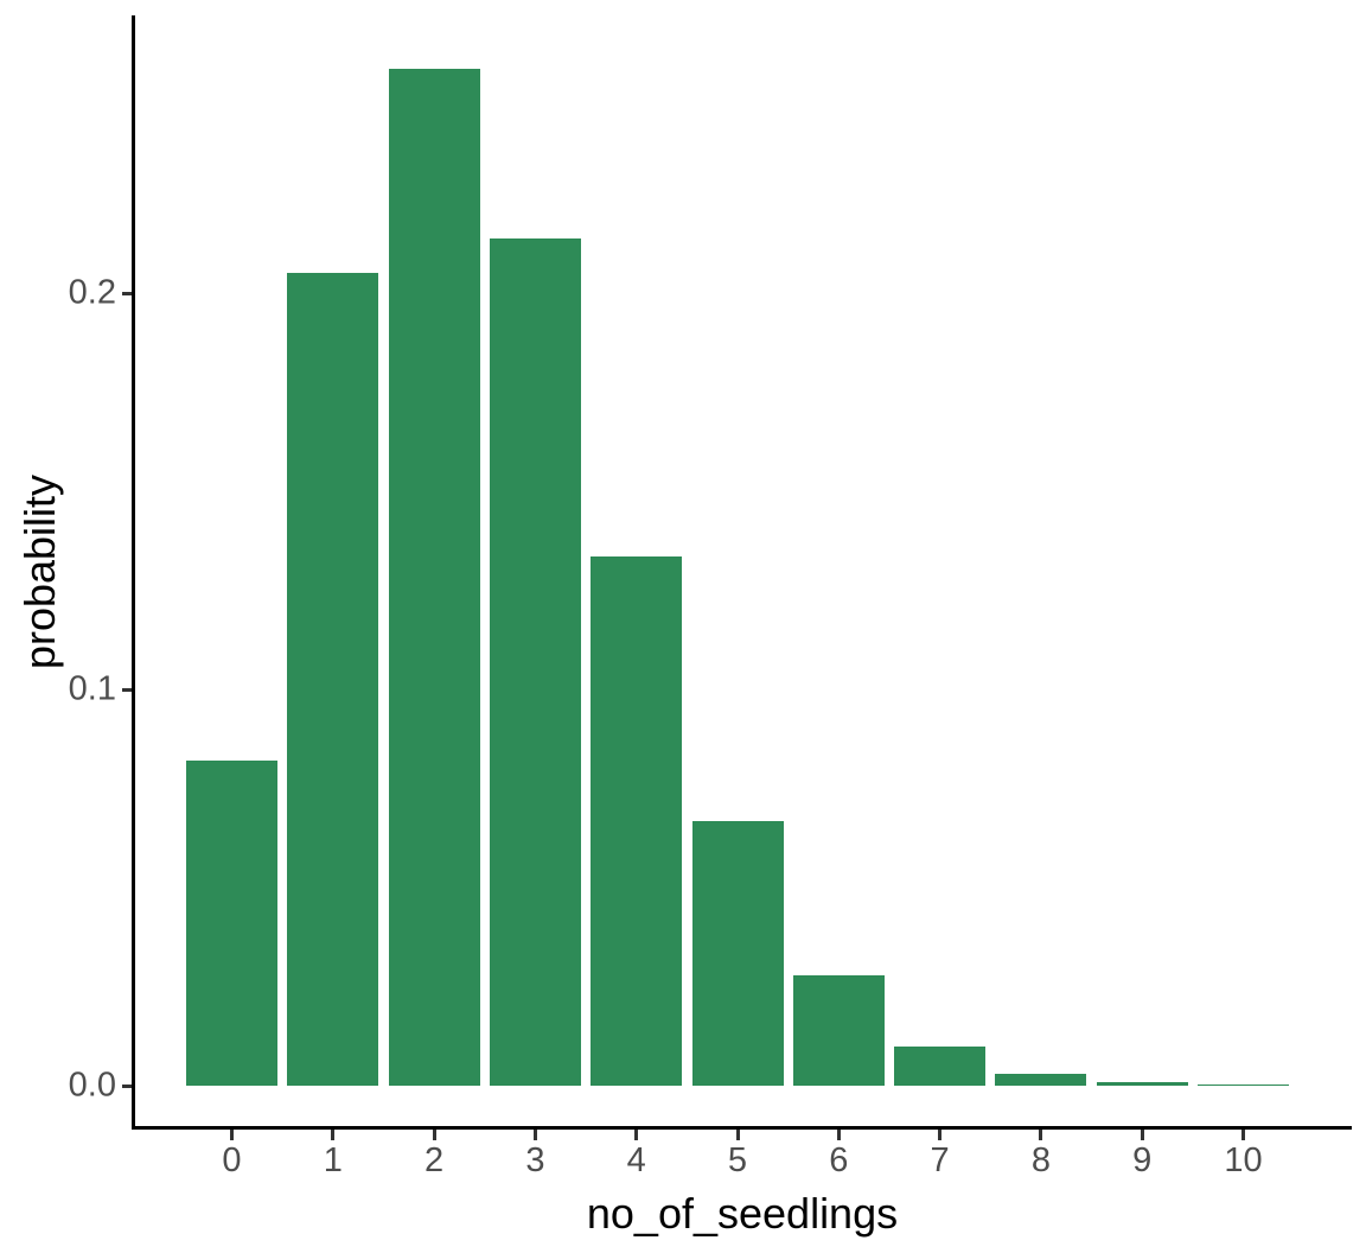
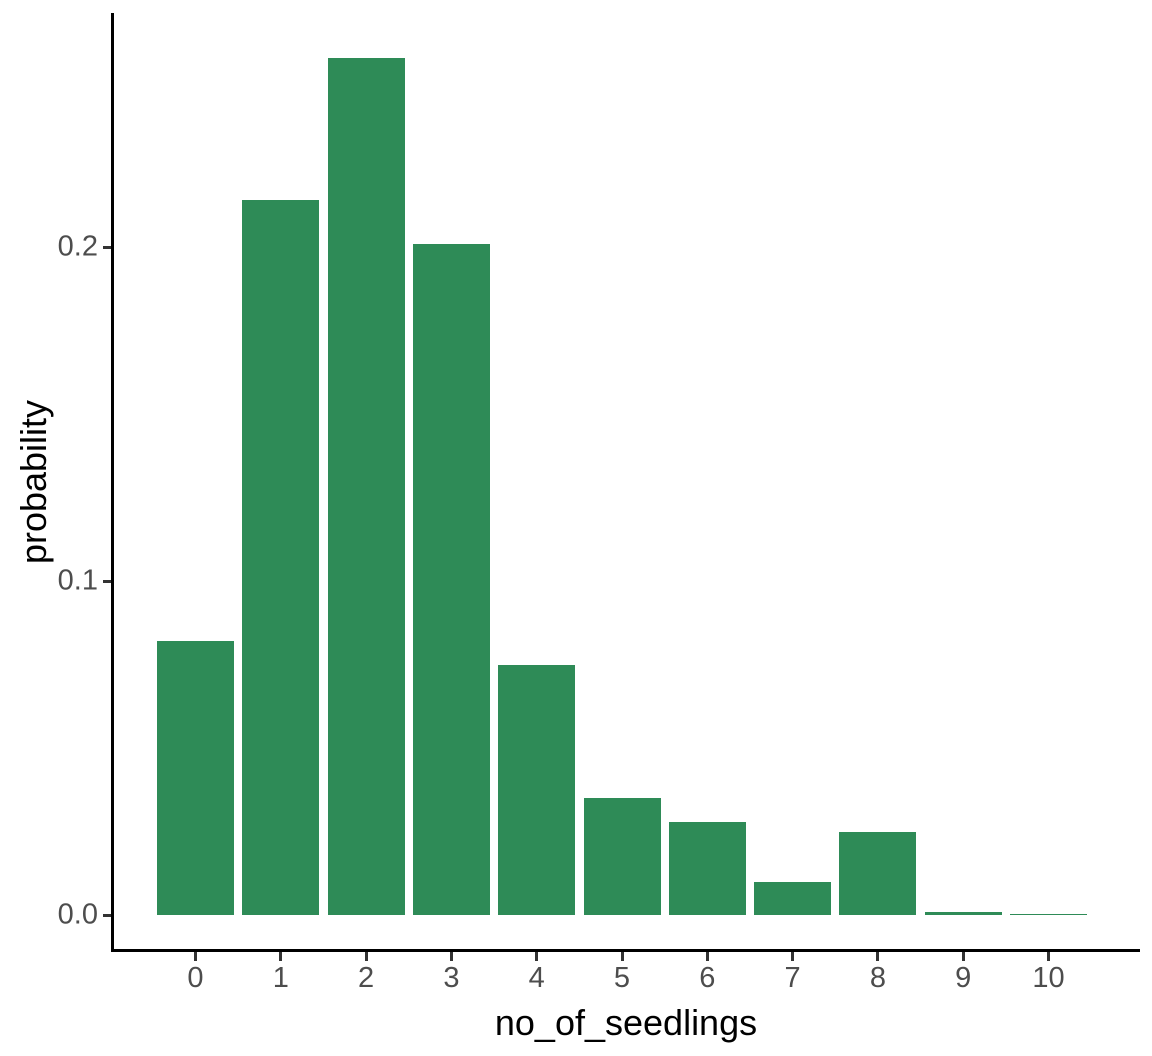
1: 0.205 -> 0.214
3: 0.214 -> 0.201
4: 0.134 -> 0.075
5: 0.067 -> 0.035
8: 0.003 -> 0.025
